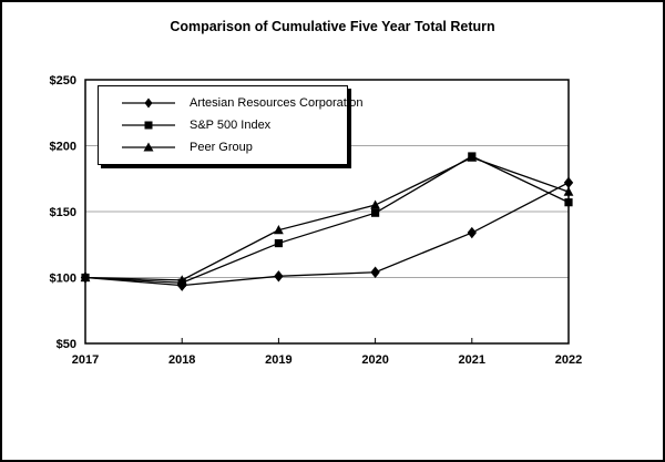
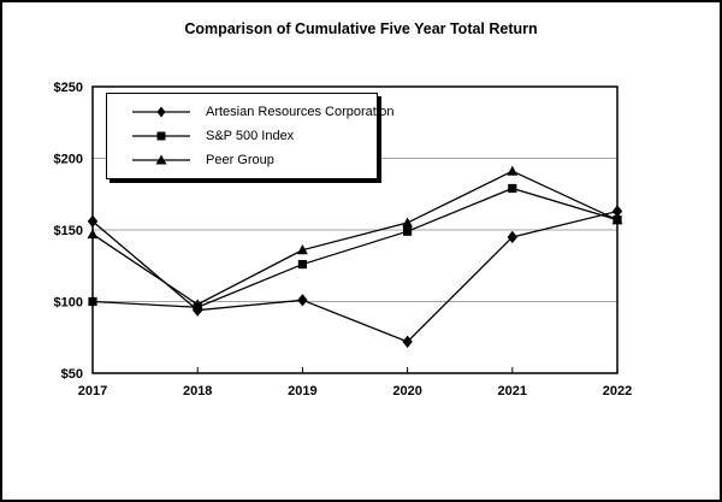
Artesian Resources Corporation/2017: $100 -> $156
Peer Group/2017: $100 -> $147
Artesian Resources Corporation/2020: $104 -> $72
Artesian Resources Corporation/2021: $134 -> $145
S&P 500 Index/2021: $192 -> $179
Artesian Resources Corporation/2022: $172 -> $163
Peer Group/2022: $165 -> $157
